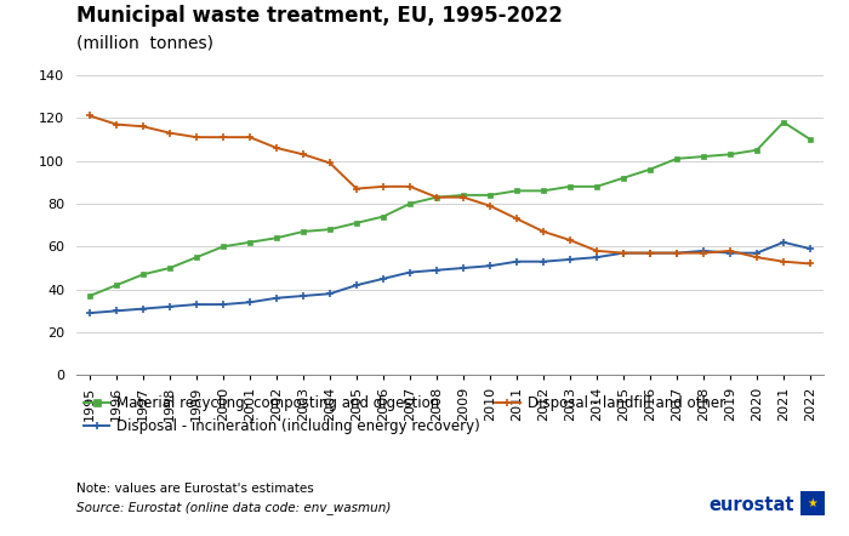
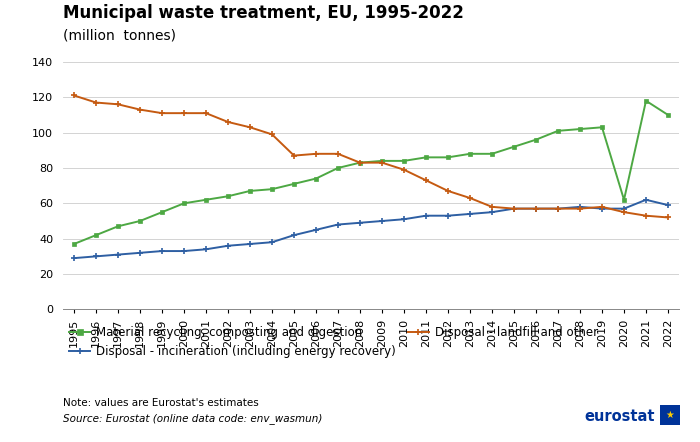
Material recycling, composting and digestion/2020: 105 -> 62
